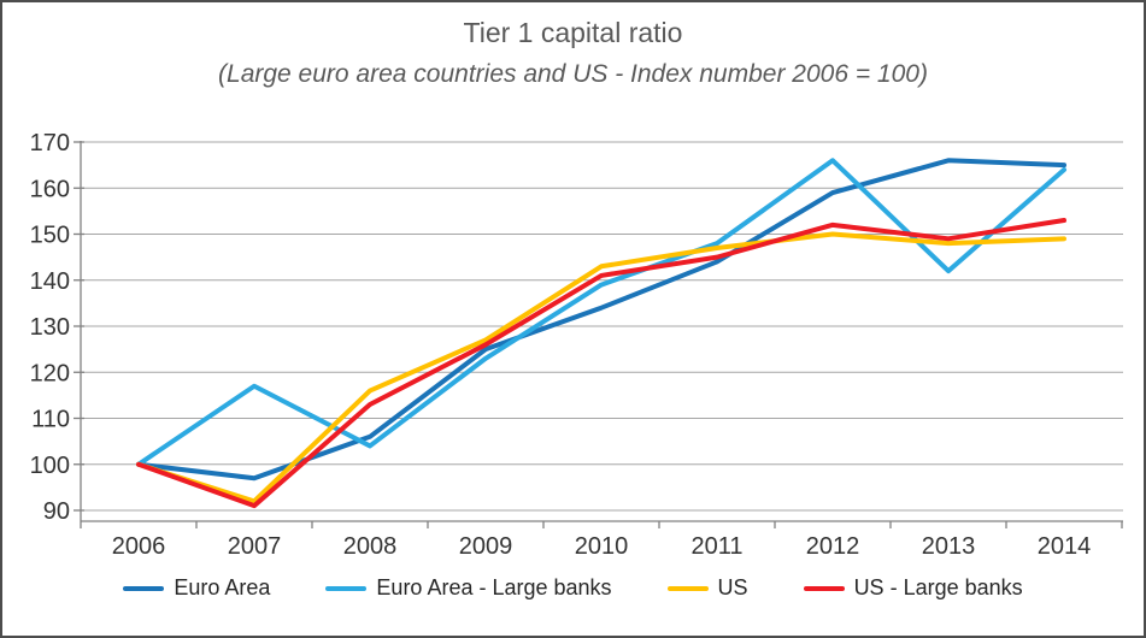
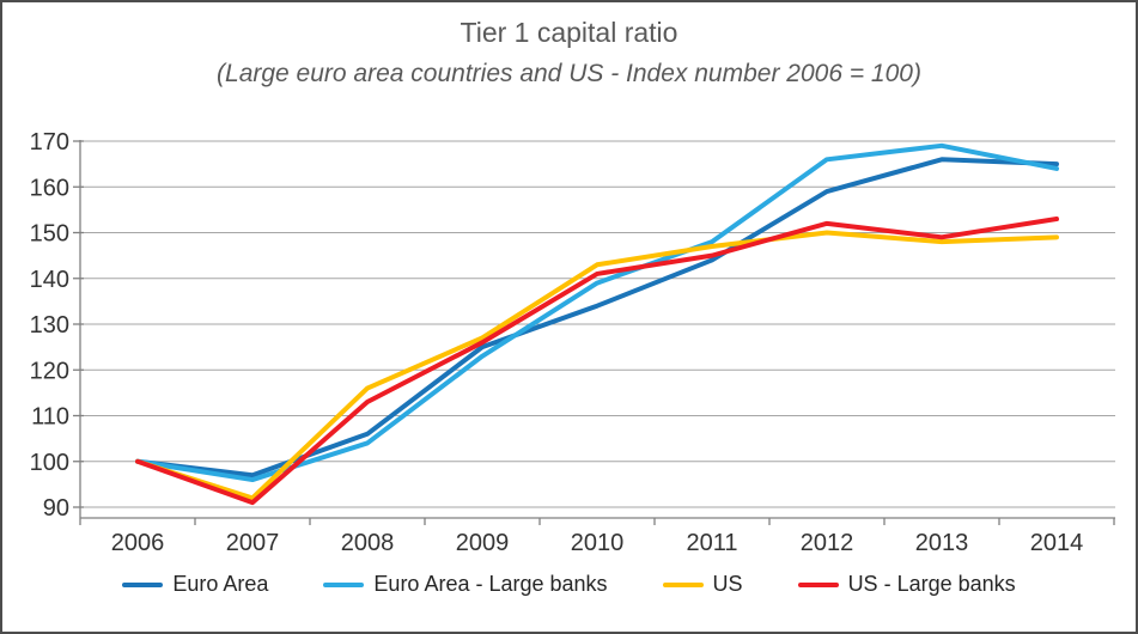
Euro Area - Large banks/2007: 117 -> 96
Euro Area - Large banks/2013: 142 -> 169
